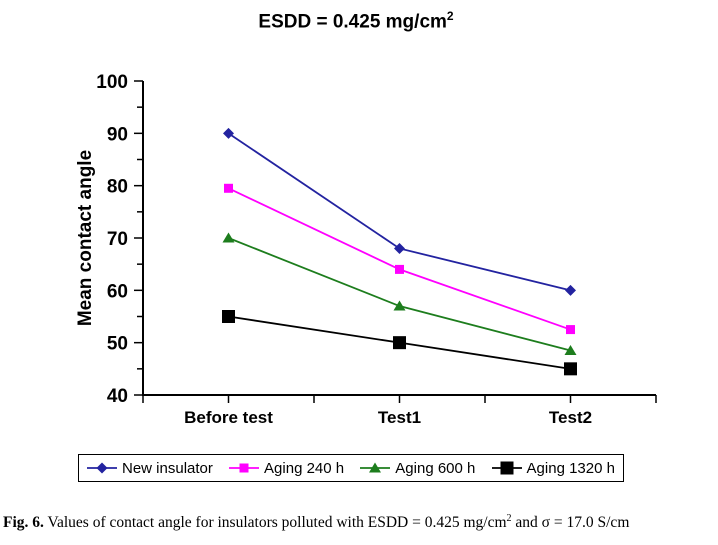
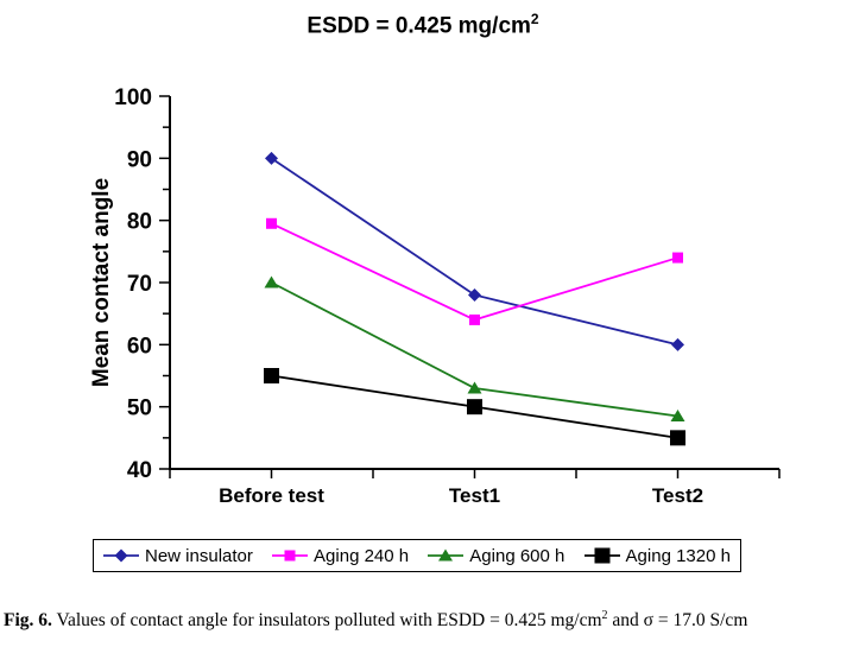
Aging 600 h/Test1: 57 -> 53
Aging 240 h/Test2: 52 -> 74
